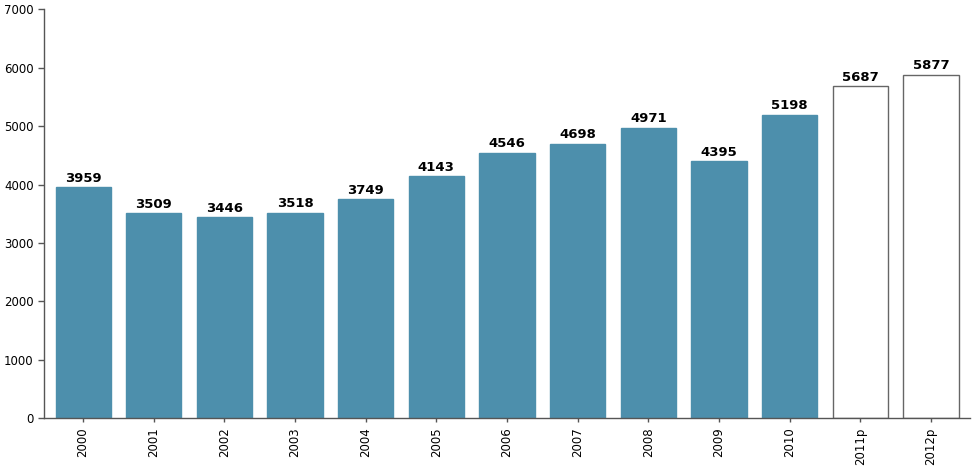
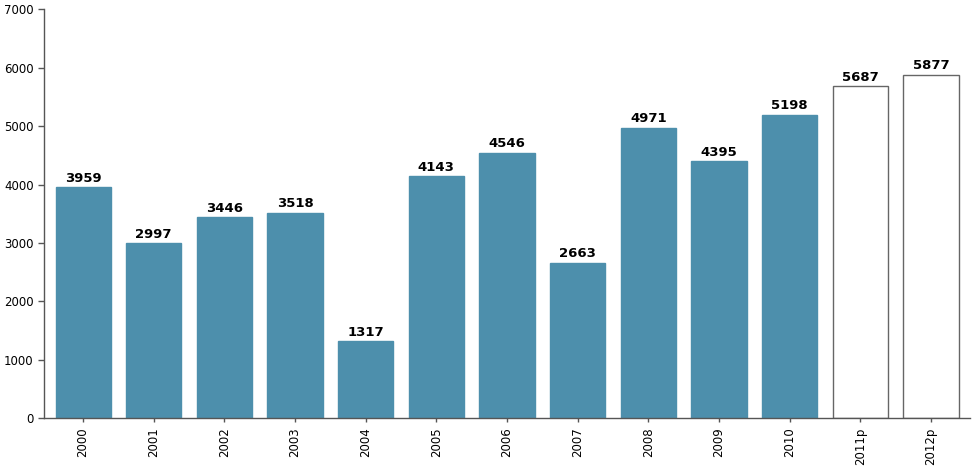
2001: 3509 -> 2997
2004: 3749 -> 1317
2007: 4698 -> 2663
